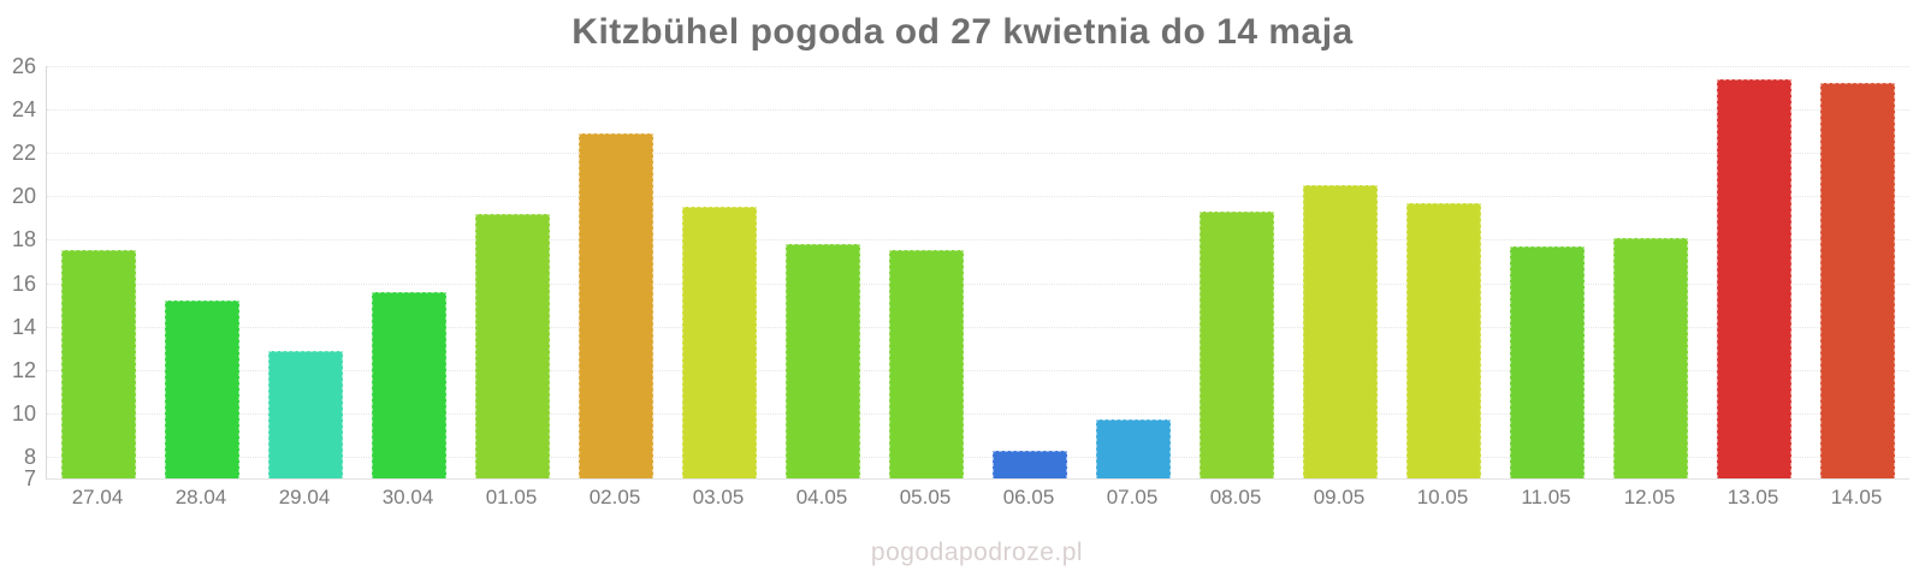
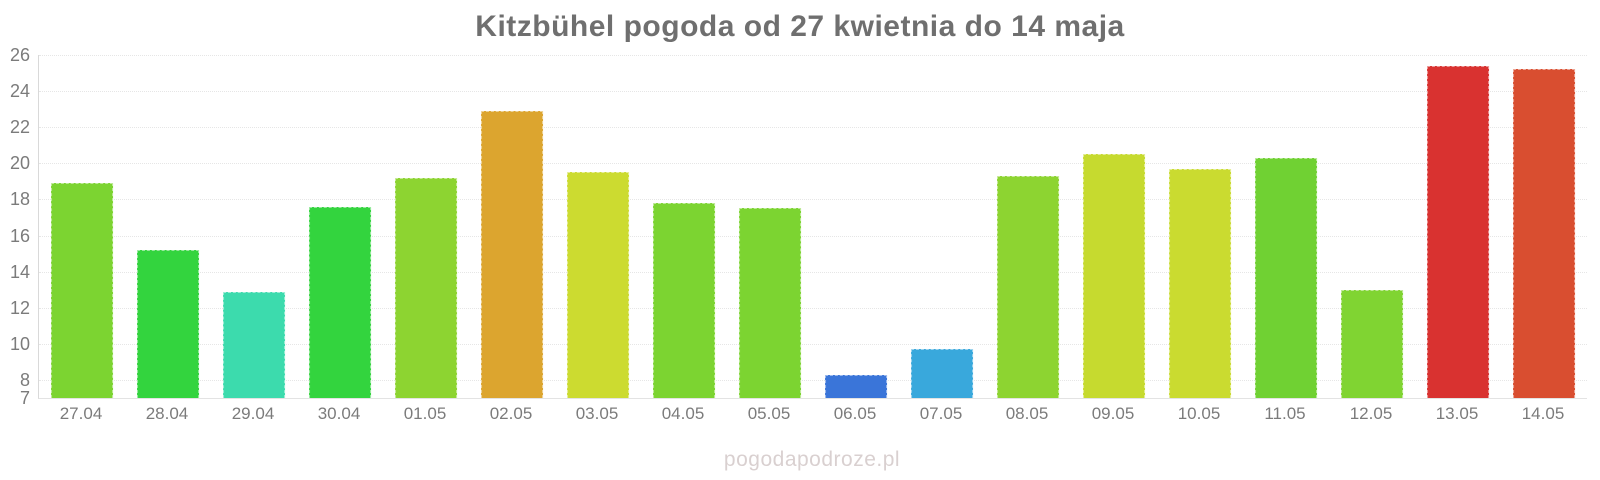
27.04: 17.5 -> 18.9
30.04: 15.6 -> 17.6
11.05: 17.7 -> 20.3
12.05: 18.1 -> 13.0
